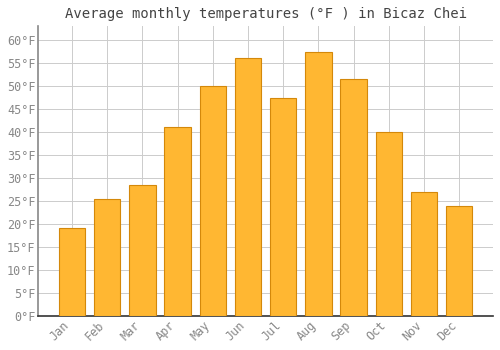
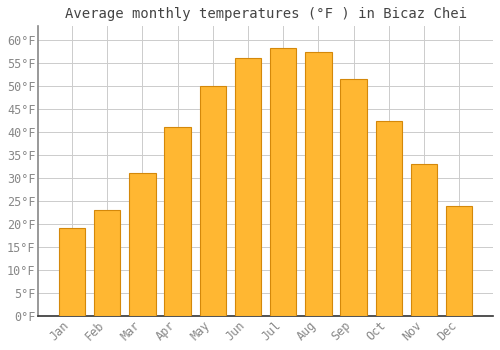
Feb: 25.5°F -> 23.0°F
Mar: 28.5°F -> 31.0°F
Jul: 47.5°F -> 58.3°F
Oct: 40.0°F -> 42.3°F
Nov: 27.0°F -> 33.0°F
